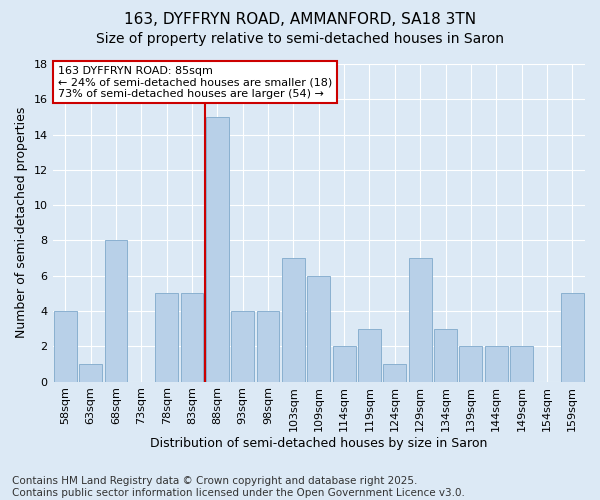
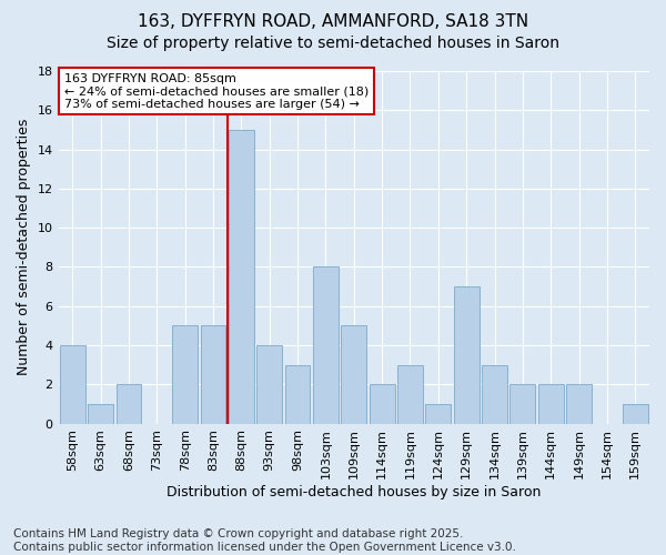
68sqm: 8 -> 2
98sqm: 4 -> 3
103sqm: 7 -> 8
109sqm: 6 -> 5
159sqm: 5 -> 1
